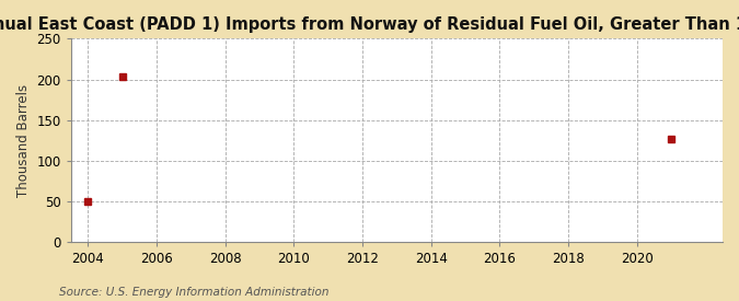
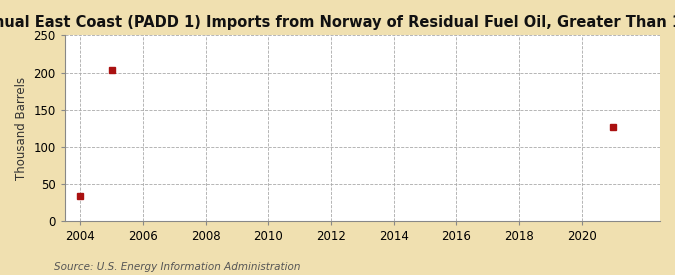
2004: 50 -> 34
